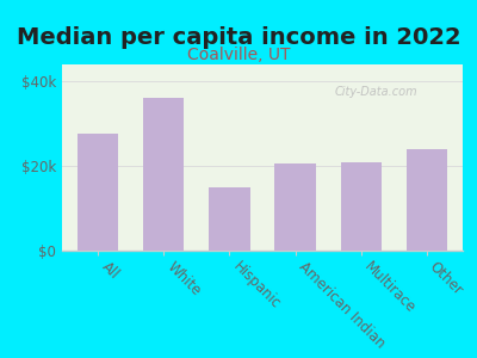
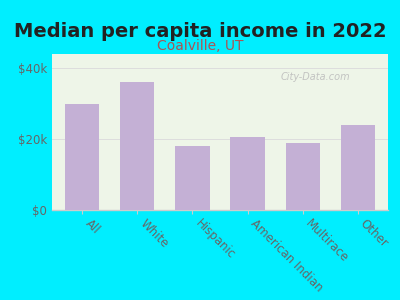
All: $27.5k -> $30.0k
Hispanic: $15.0k -> $18.0k
Multirace: $21.0k -> $19.0k
